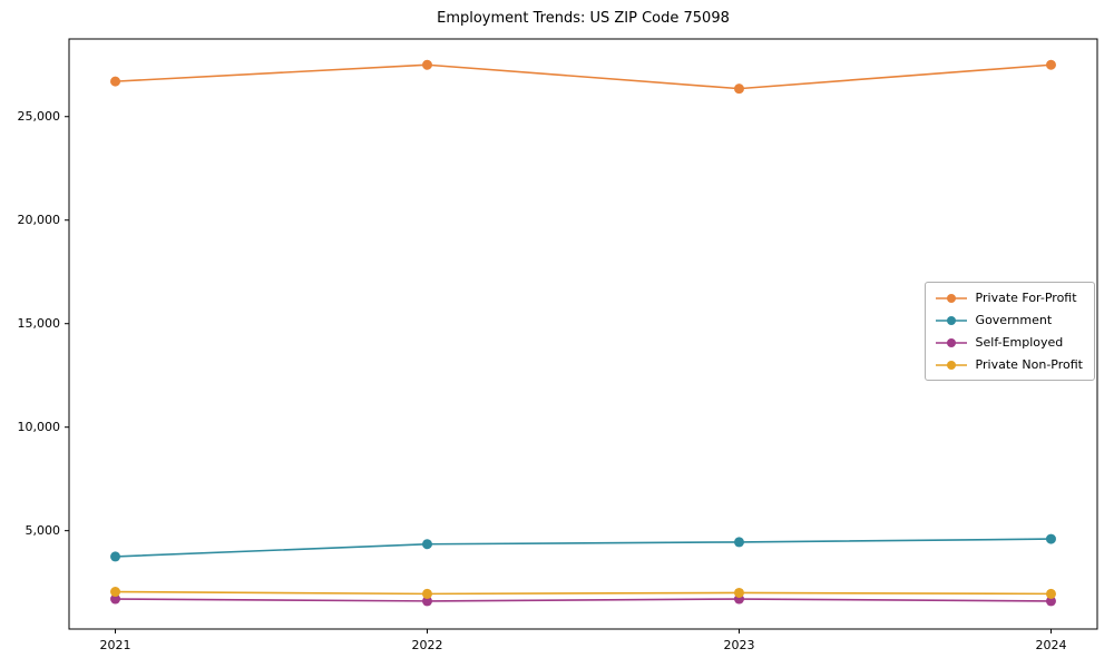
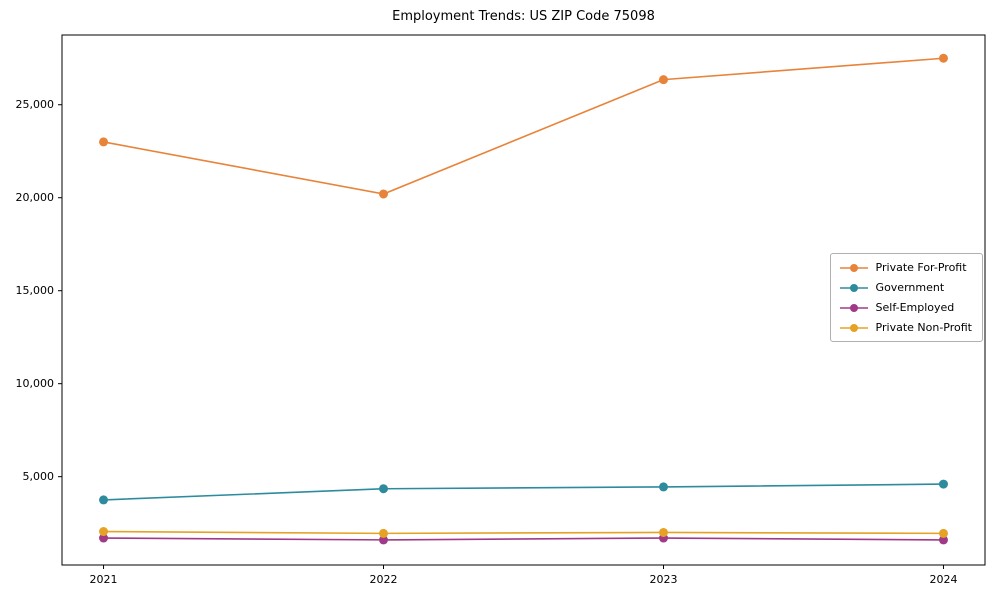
Private For-Profit/2021: 26700 -> 23000
Private For-Profit/2022: 27500 -> 20200
